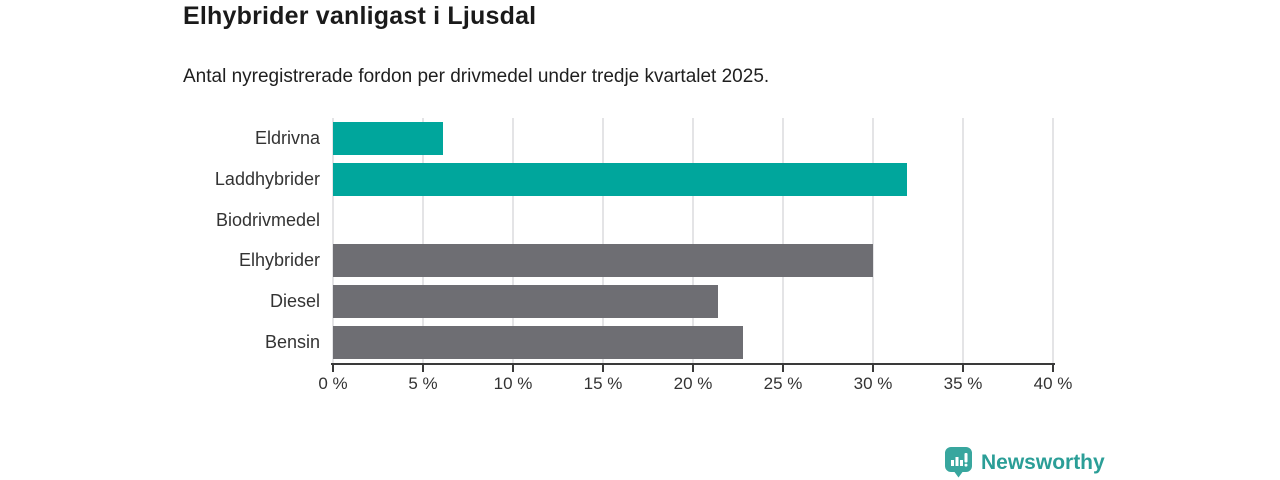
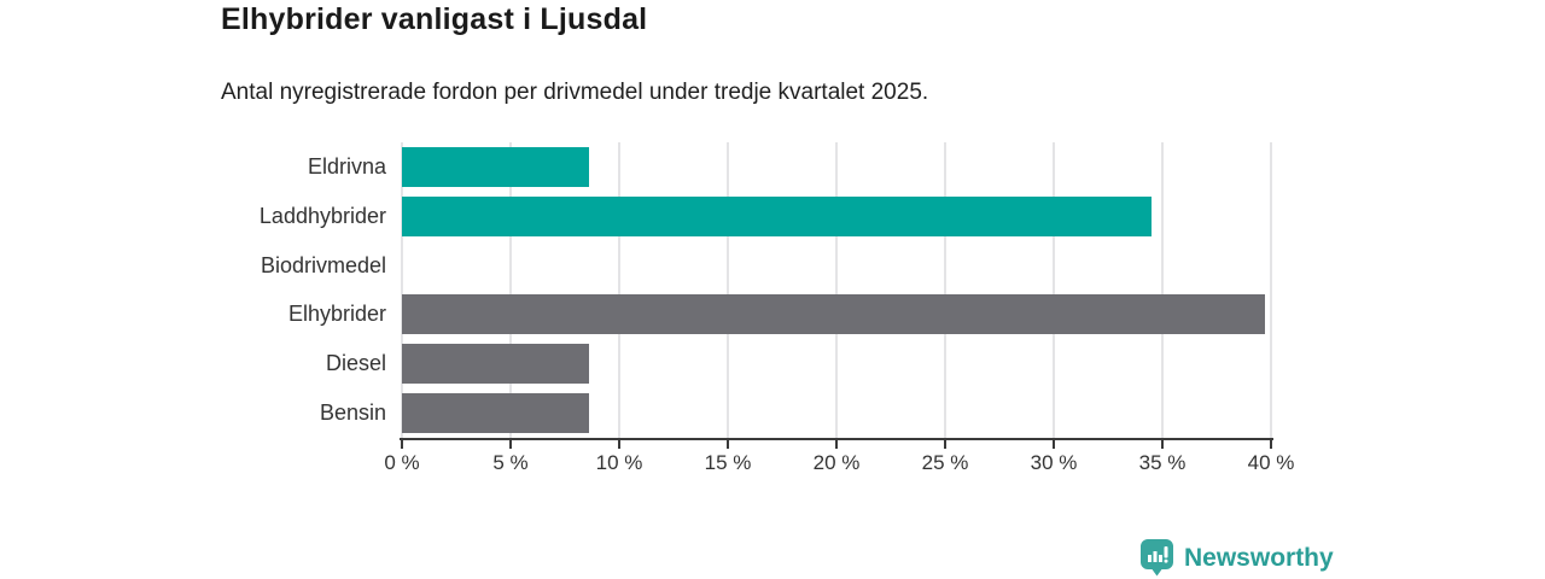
Eldrivna: 6.1% -> 8.6%
Laddhybrider: 31.9% -> 34.5%
Elhybrider: 30.0% -> 39.7%
Diesel: 21.4% -> 8.6%
Bensin: 22.8% -> 8.6%
